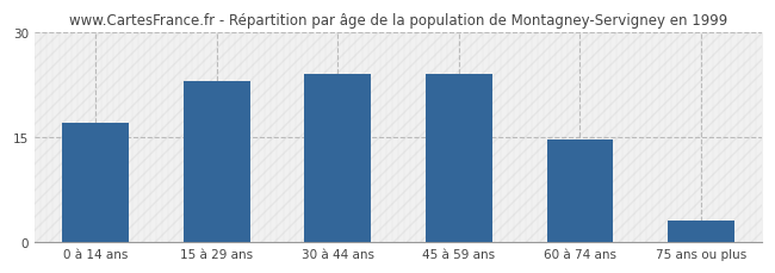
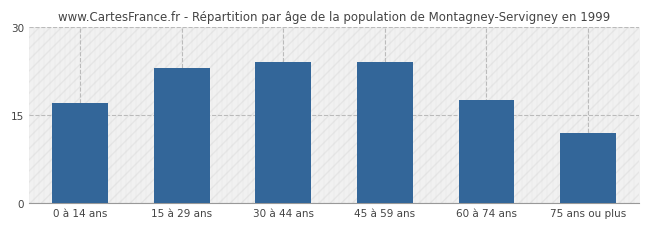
60 à 74 ans: 14.7 -> 17.6
75 ans ou plus: 3.0 -> 12.0
